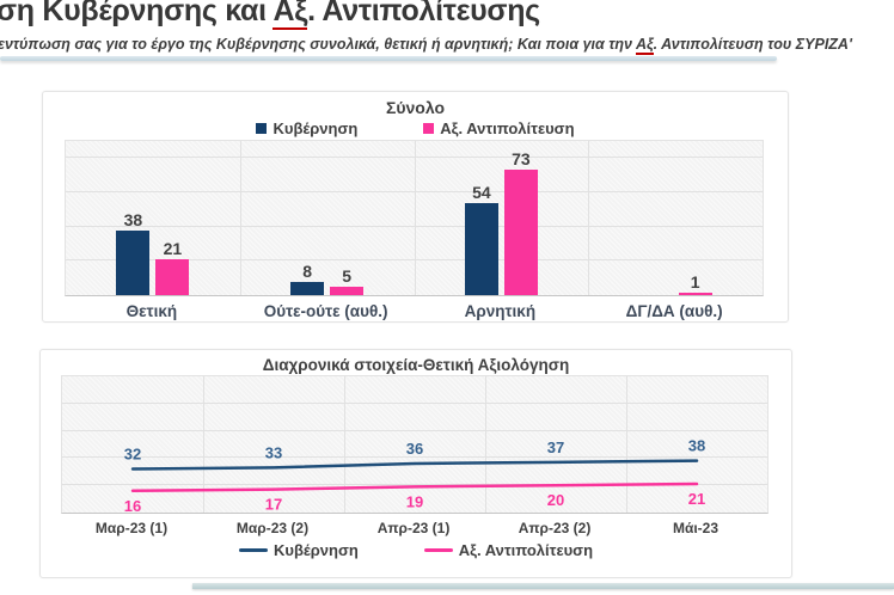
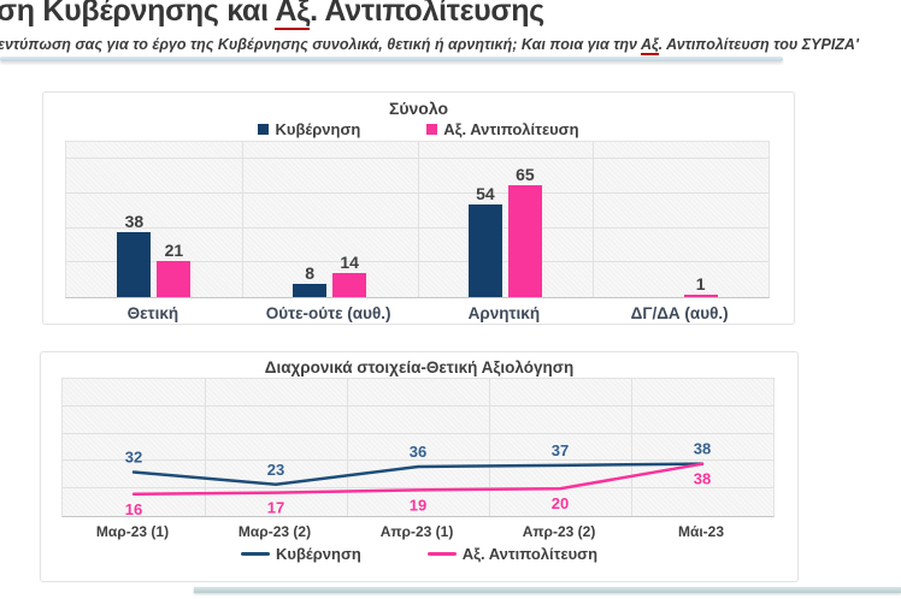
Σύνολο/Αξ. Αντιπολίτευση/Ούτε-ούτε (αυθ.): 5 -> 14
Σύνολο/Αξ. Αντιπολίτευση/Αρνητική: 73 -> 65
Διαχρονικά στοιχεία-Θετική Αξιολόγηση/Κυβέρνηση/Μαρ-23 (2): 33 -> 23
Διαχρονικά στοιχεία-Θετική Αξιολόγηση/Αξ. Αντιπολίτευση/Μάι-23: 21 -> 38
